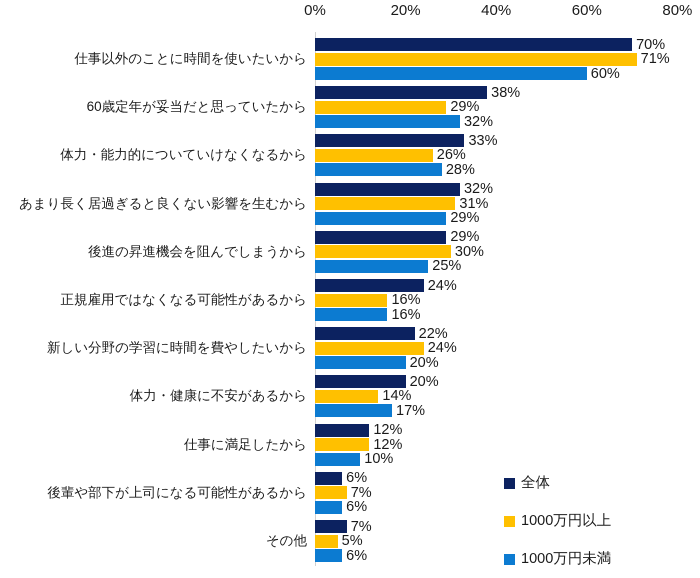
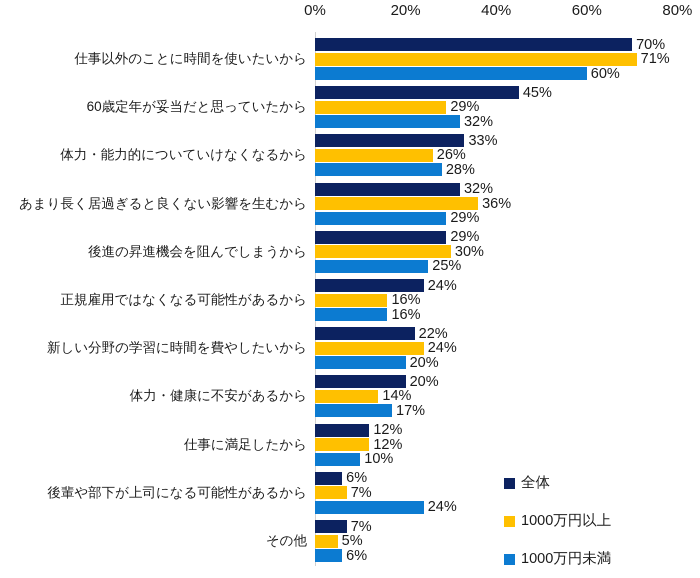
全体/60歳定年が妥当だと思っていたから: 38% -> 45%
1000万円以上/あまり長く居過ぎると良くない影響を生むから: 31% -> 36%
1000万円未満/後輩や部下が上司になる可能性があるから: 6% -> 24%
